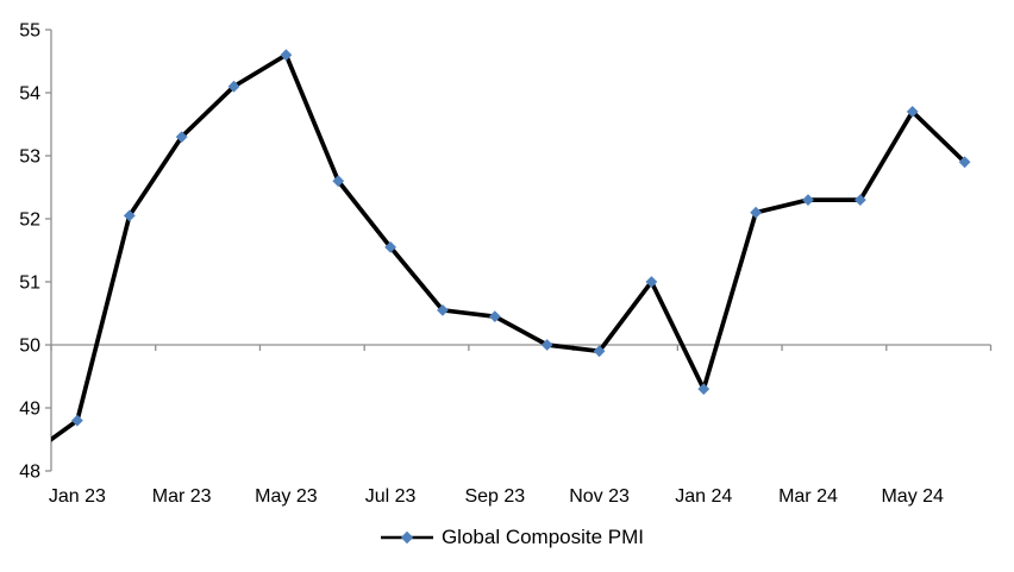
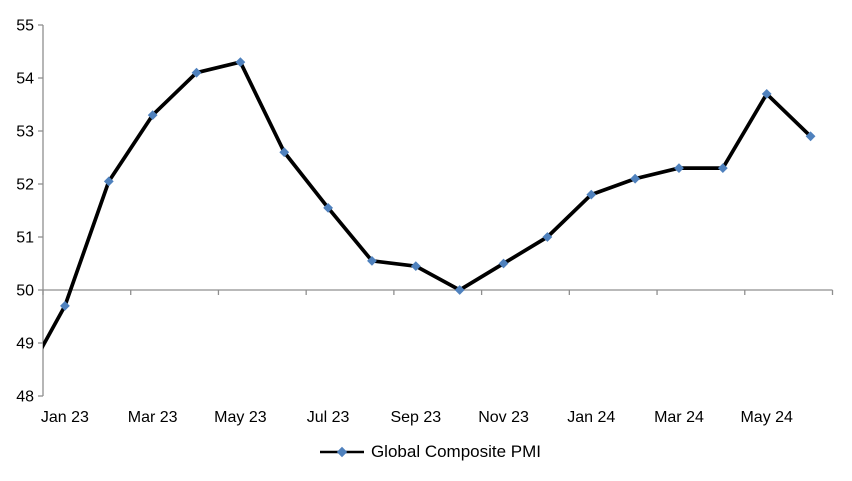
Jan 23: 48.8 -> 49.7
May 23: 54.6 -> 54.3
Nov 23: 49.9 -> 50.5
Jan 24: 49.3 -> 51.8
